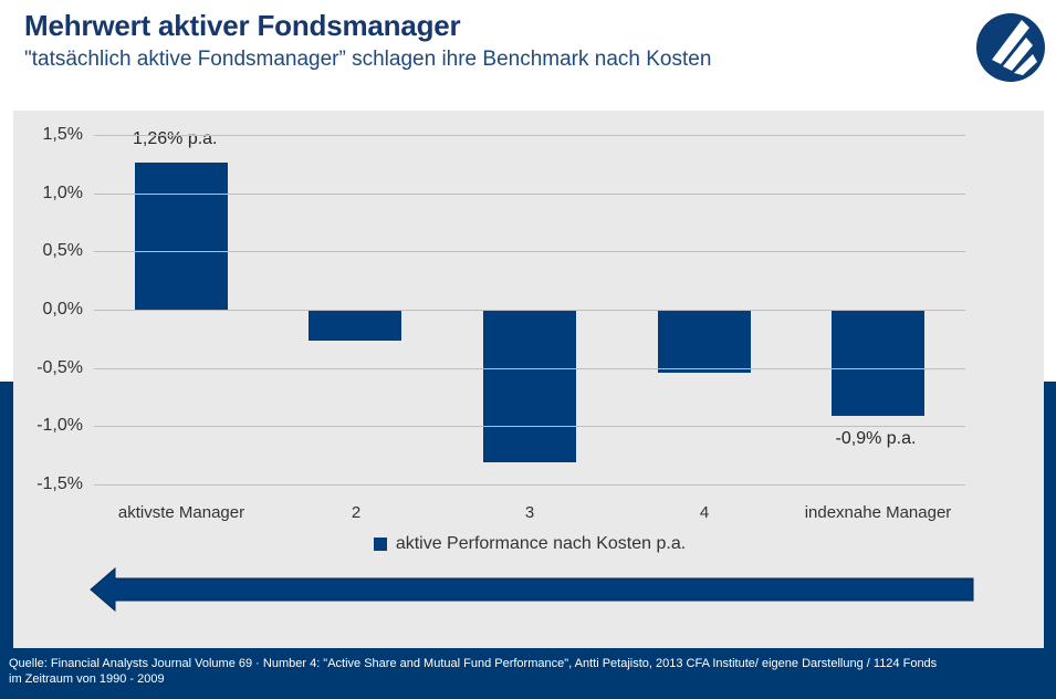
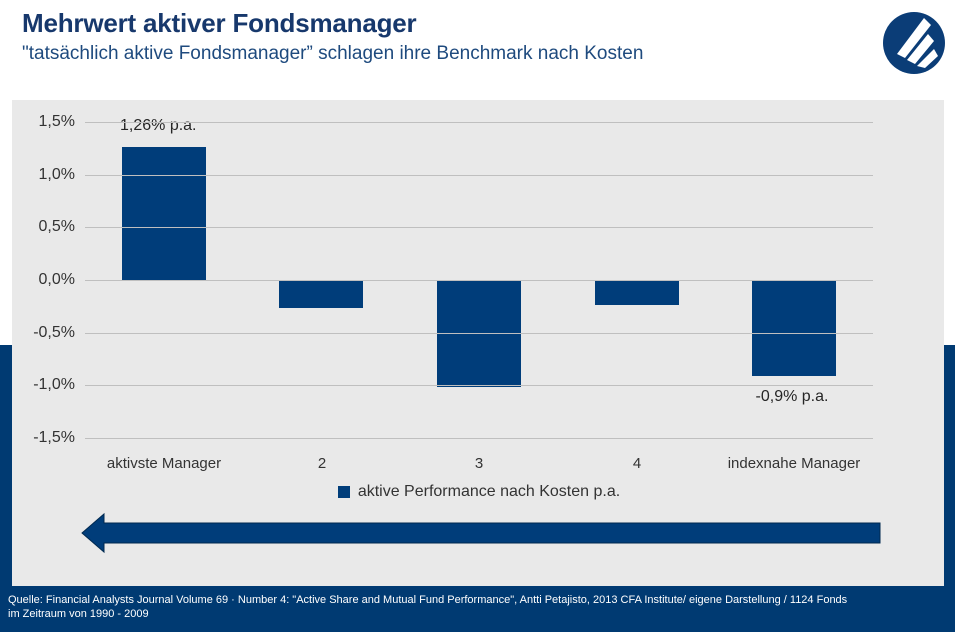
3: -1,30% -> -1,01%
4: -0,53% -> -0,23%
